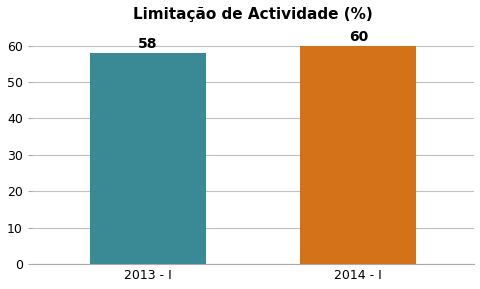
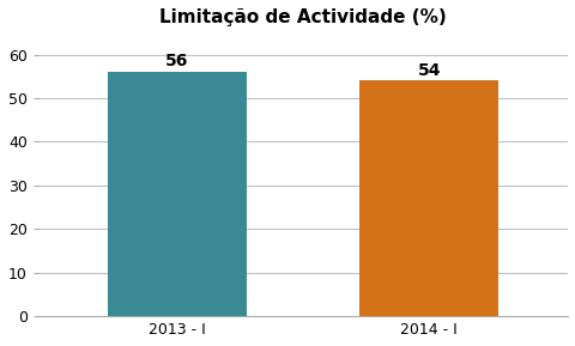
2013 - I: 58 -> 56
2014 - I: 60 -> 54
